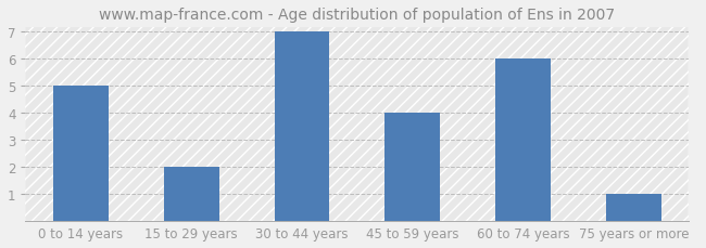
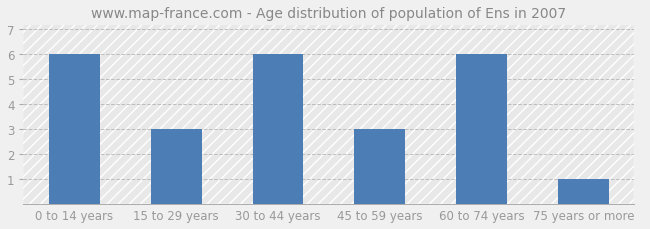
0 to 14 years: 5 -> 6
15 to 29 years: 2 -> 3
30 to 44 years: 7 -> 6
45 to 59 years: 4 -> 3
